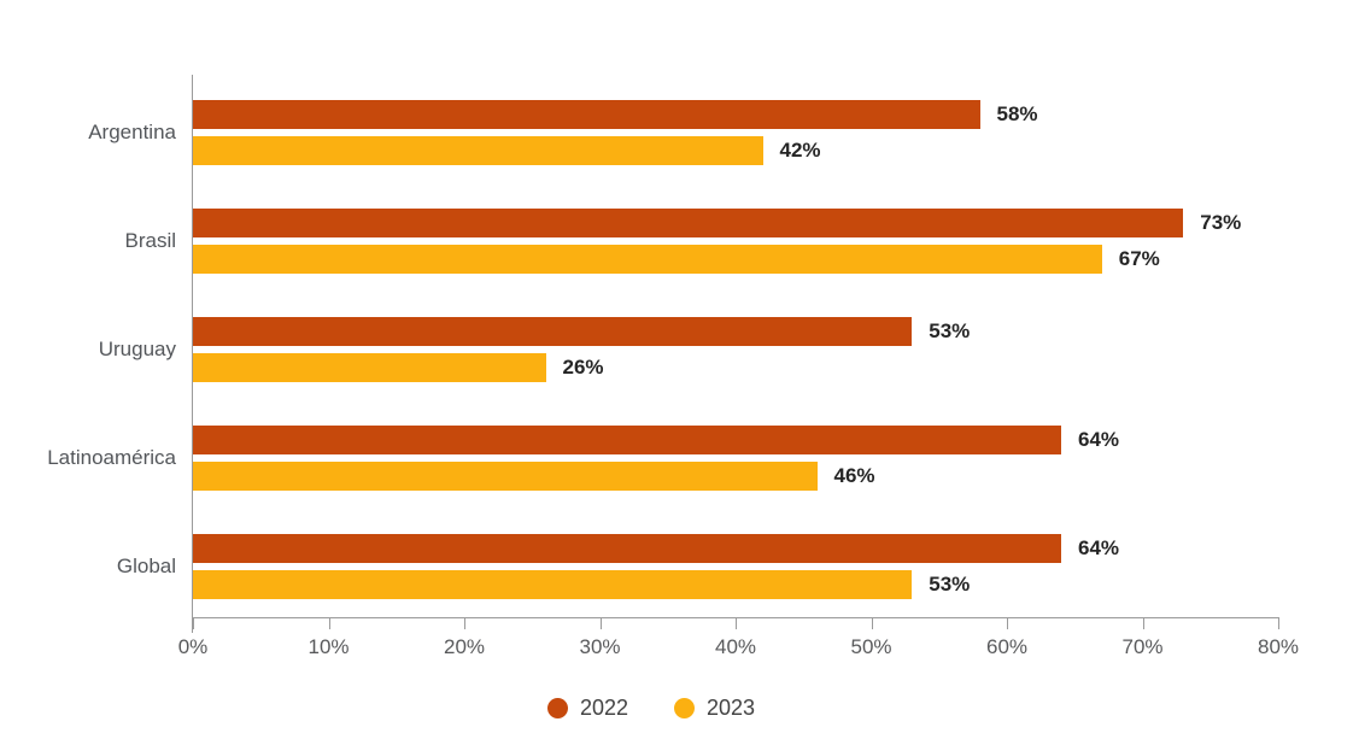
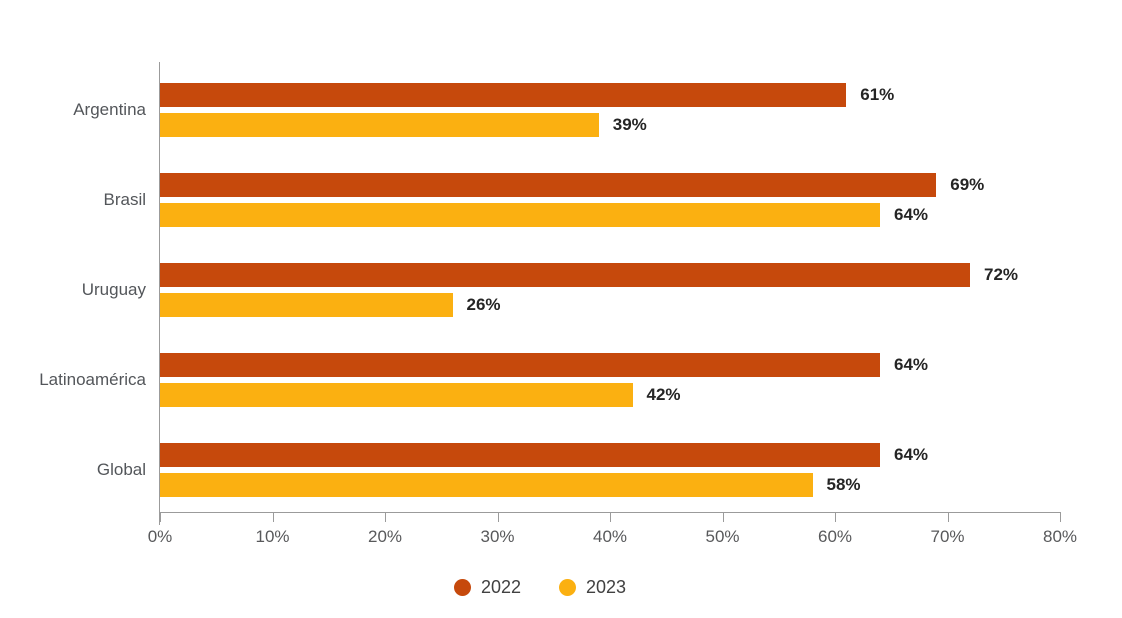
2022/Argentina: 58% -> 61%
2023/Argentina: 42% -> 39%
2022/Brasil: 73% -> 69%
2023/Brasil: 67% -> 64%
2022/Uruguay: 53% -> 72%
2023/Latinoamérica: 46% -> 42%
2023/Global: 53% -> 58%
